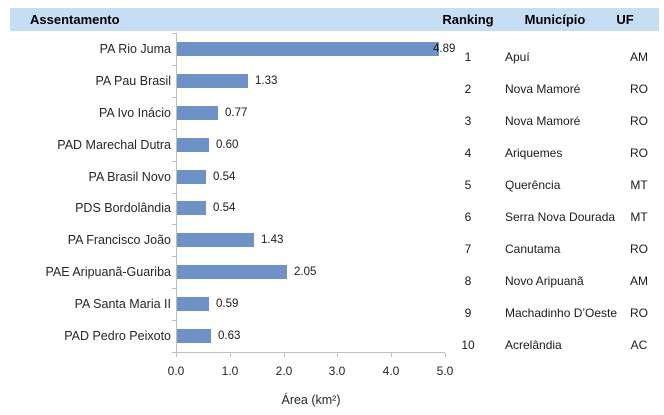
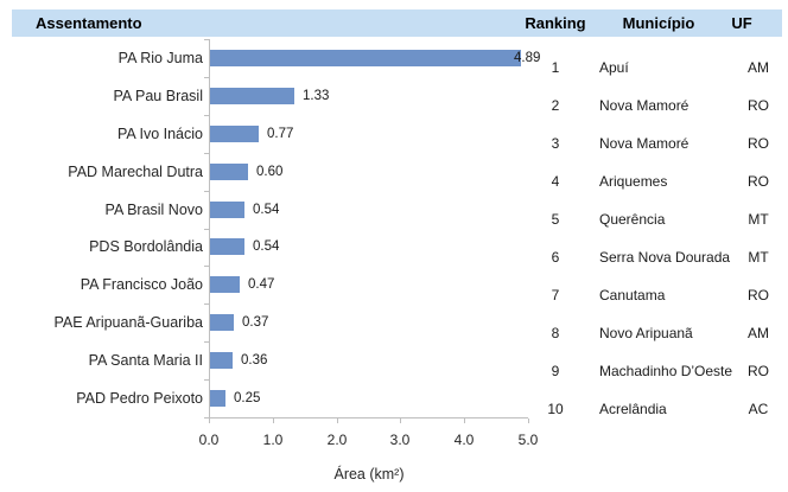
PA Francisco João: 1.43 -> 0.47
PAE Aripuanã-Guariba: 2.05 -> 0.37
PA Santa Maria II: 0.59 -> 0.36
PAD Pedro Peixoto: 0.63 -> 0.25
